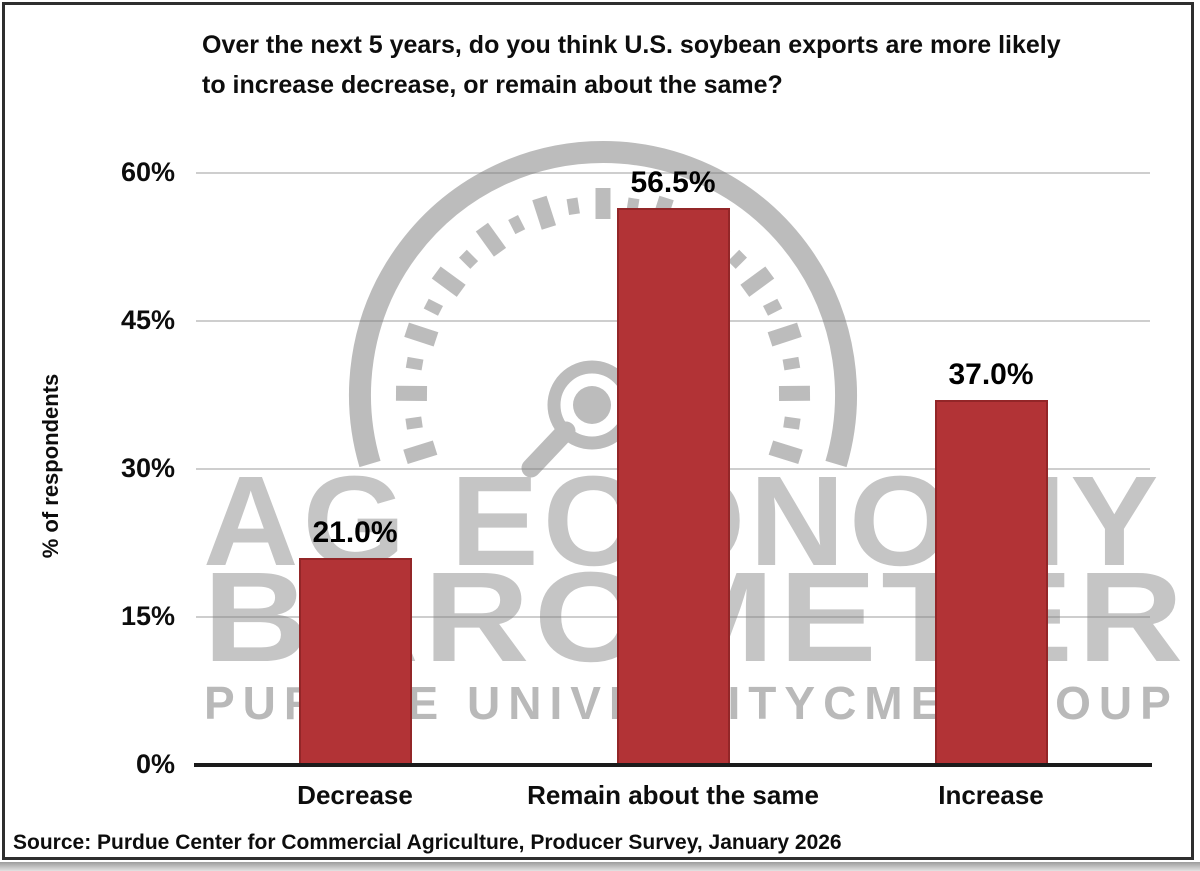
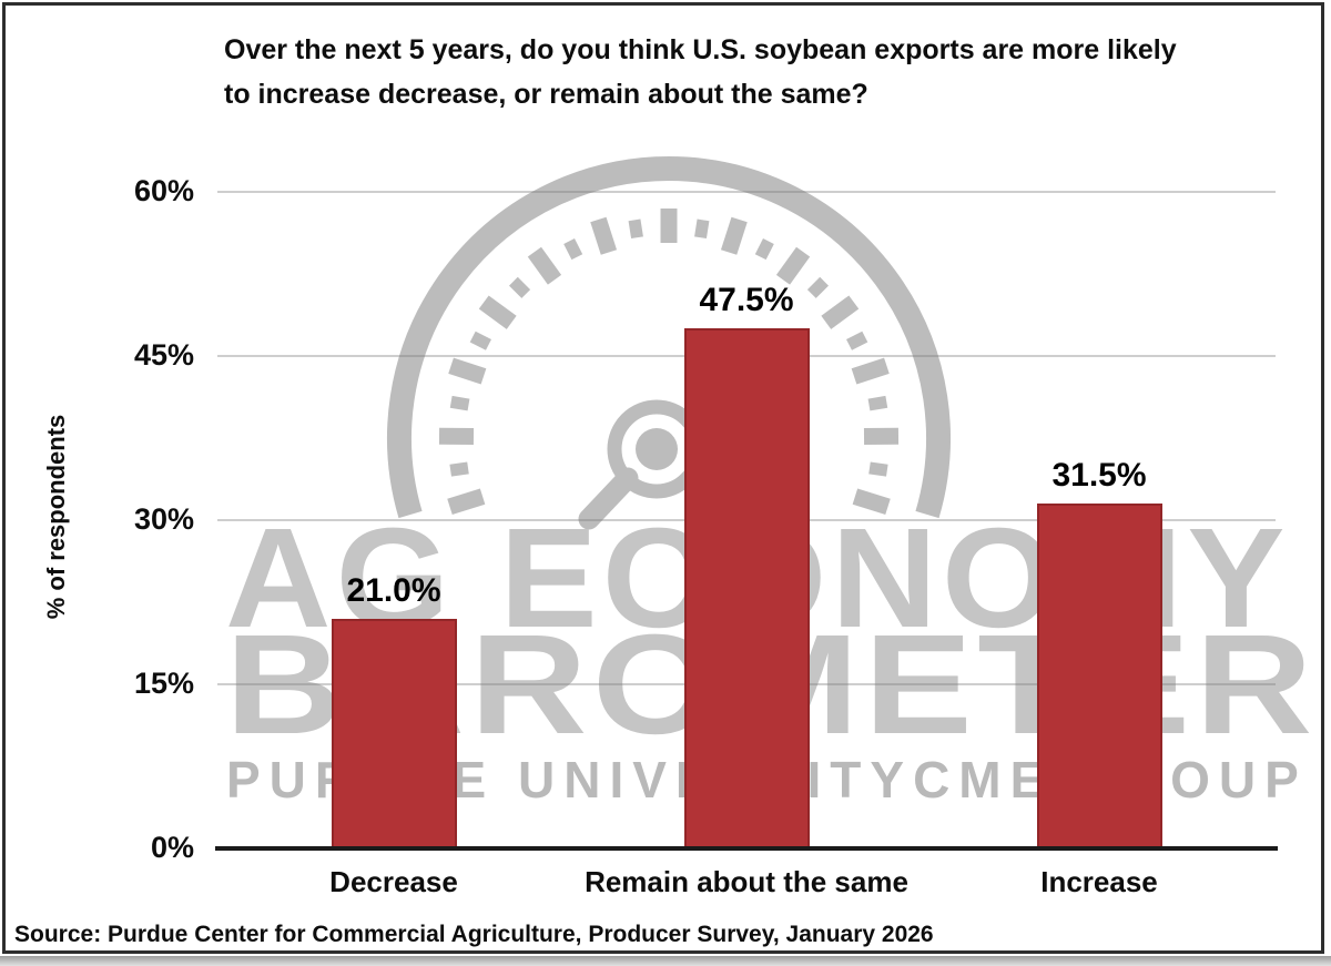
Remain about the same: 56.5% -> 47.5%
Increase: 37.0% -> 31.5%
